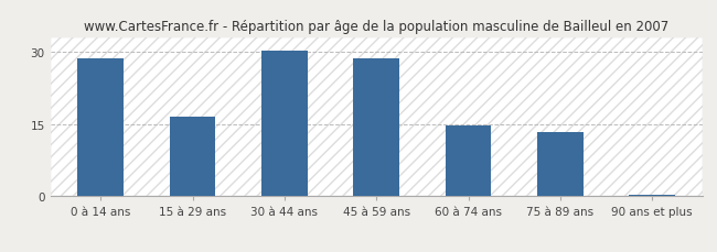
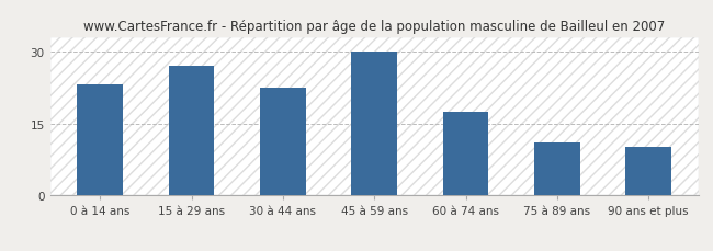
0 à 14 ans: 28.6 -> 23.0
15 à 29 ans: 16.5 -> 27.0
30 à 44 ans: 30.2 -> 22.5
45 à 59 ans: 28.6 -> 30.0
60 à 74 ans: 14.7 -> 17.5
75 à 89 ans: 13.3 -> 11.0
90 ans et plus: 0.3 -> 10.0
